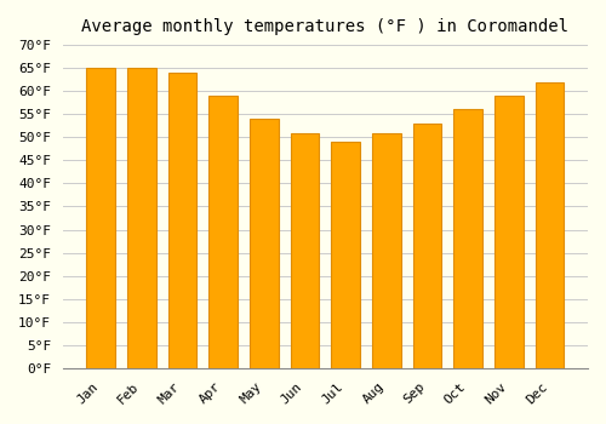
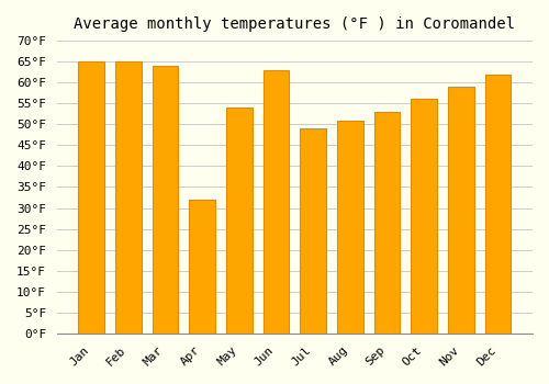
Apr: 59°F -> 32°F
Jun: 51°F -> 63°F
